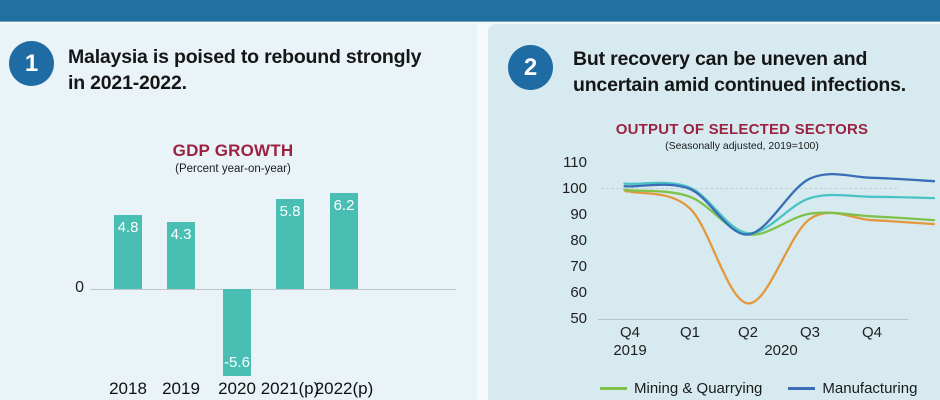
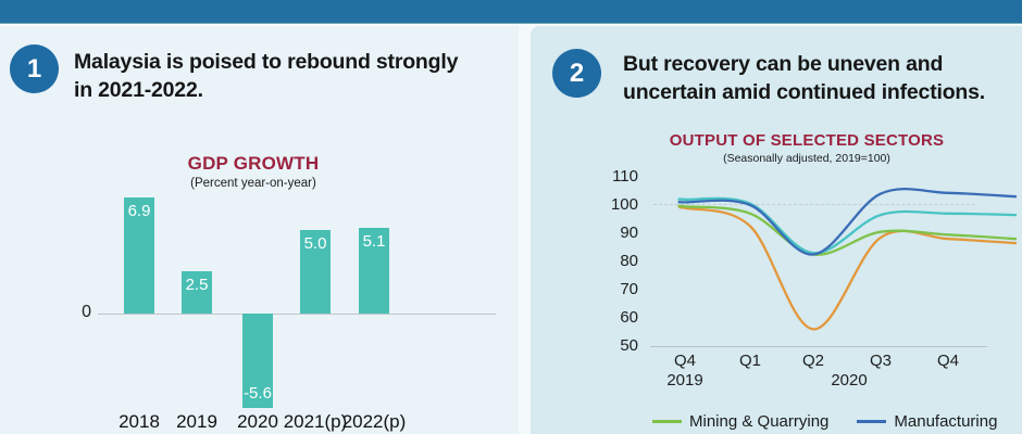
GDP GROWTH/2018: 4.8 -> 6.9
GDP GROWTH/2019: 4.3 -> 2.5
GDP GROWTH/2021(p): 5.8 -> 5.0
GDP GROWTH/2022(p): 6.2 -> 5.1
